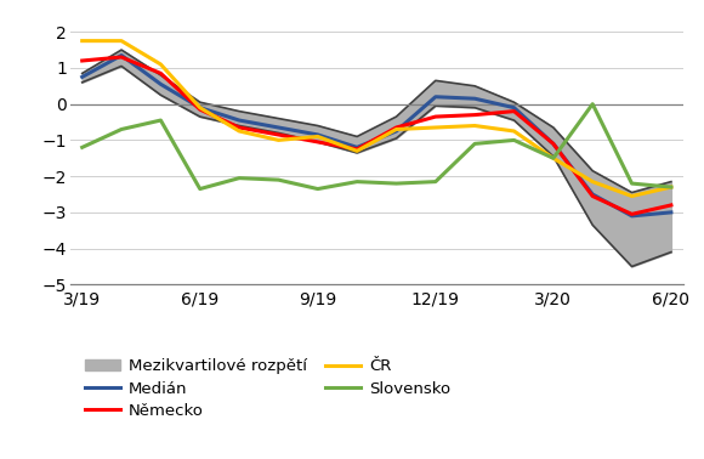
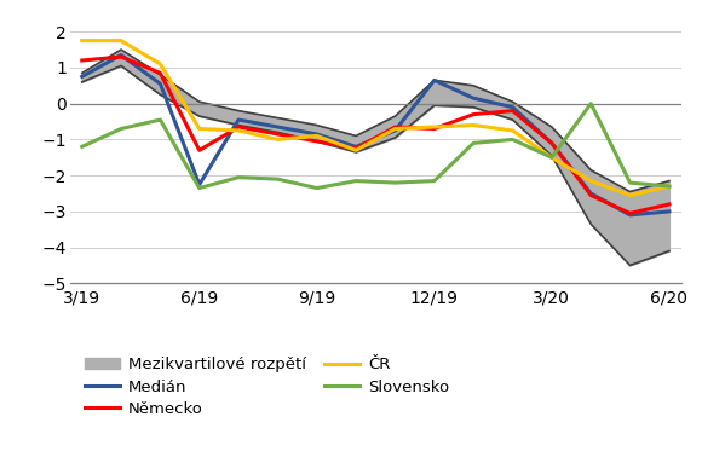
Medián/6/19: -0.10 -> -2.25
Německo/6/19: -0.15 -> -1.30
ČR/6/19: -0.10 -> -0.70
Medián/12/19: 0.20 -> 0.65
Německo/12/19: -0.35 -> -0.70
